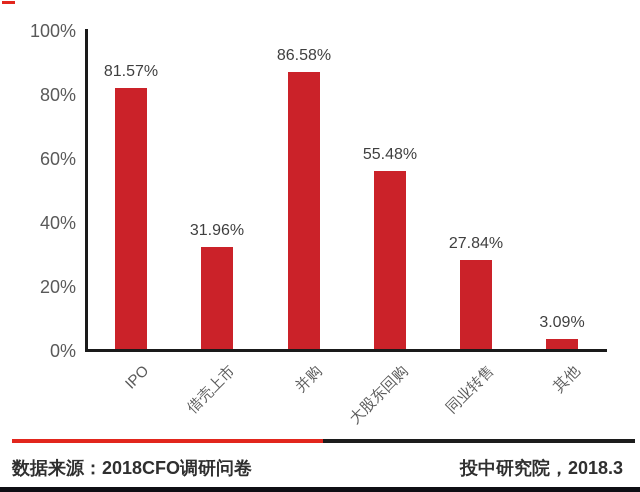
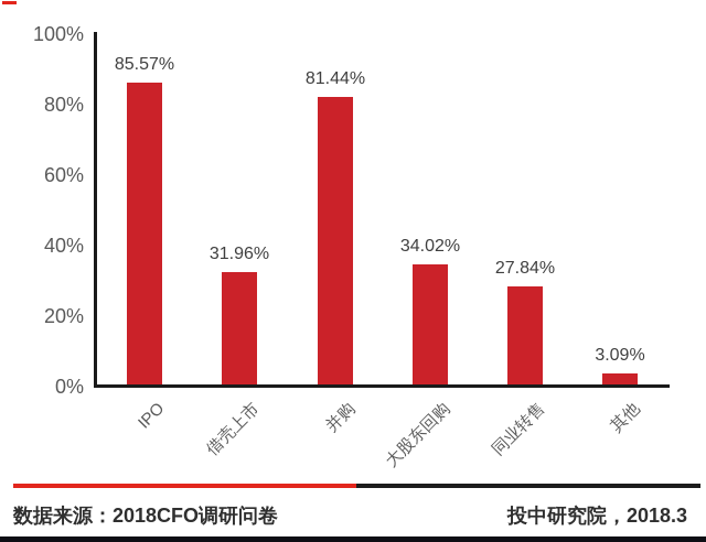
IPO: 81.57% -> 85.57%
并购: 86.58% -> 81.44%
大股东回购: 55.48% -> 34.02%
